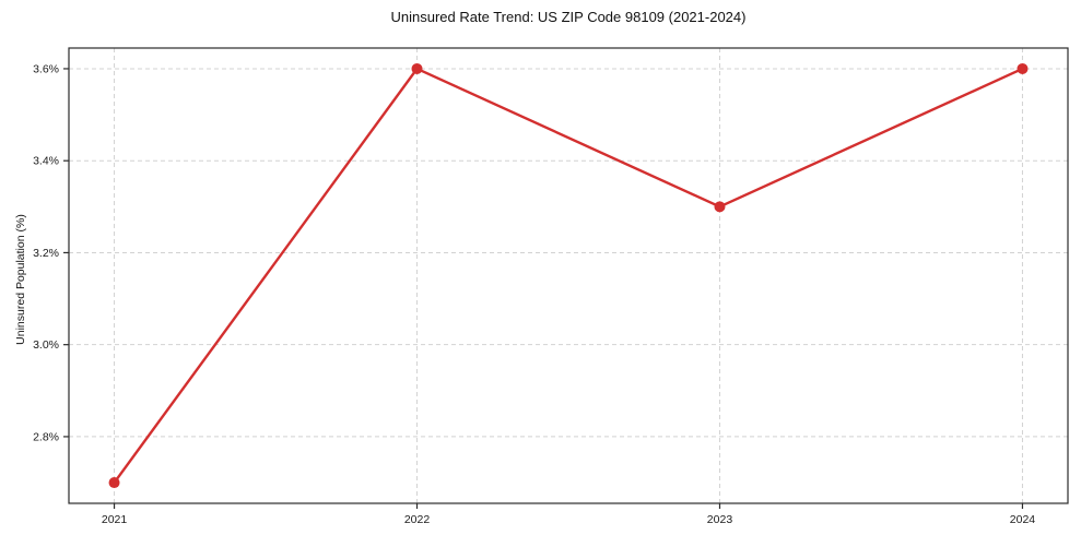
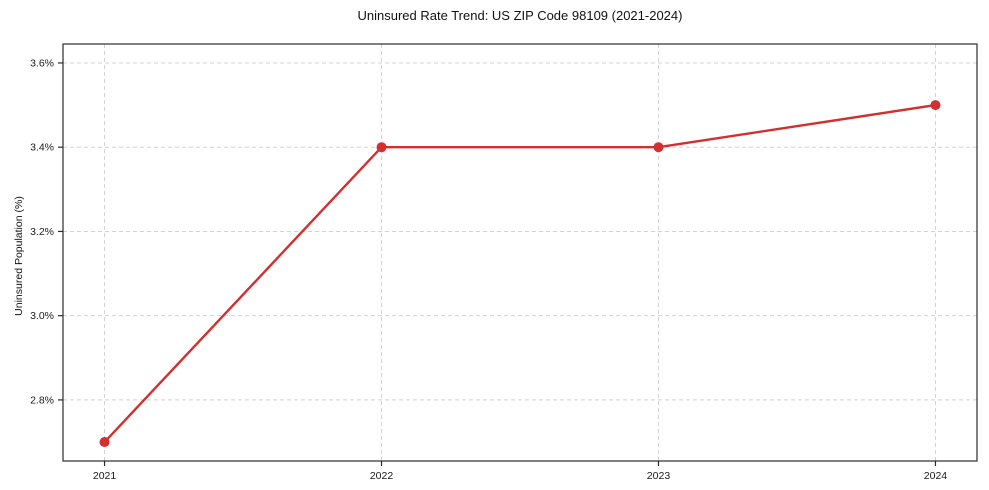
2022: 3.6% -> 3.4%
2023: 3.3% -> 3.4%
2024: 3.6% -> 3.5%
